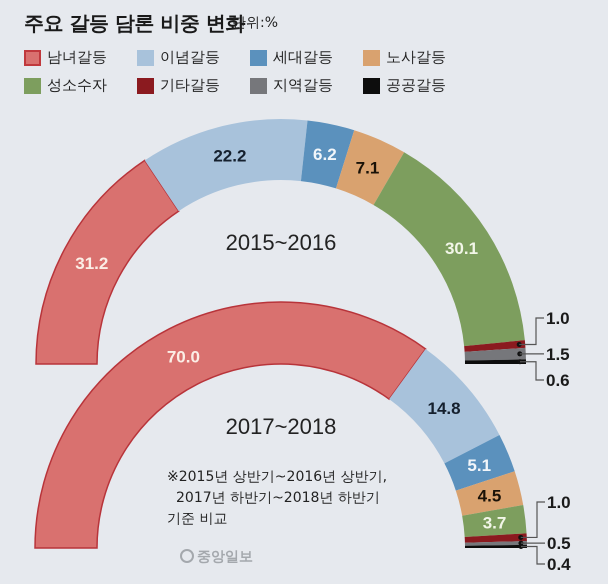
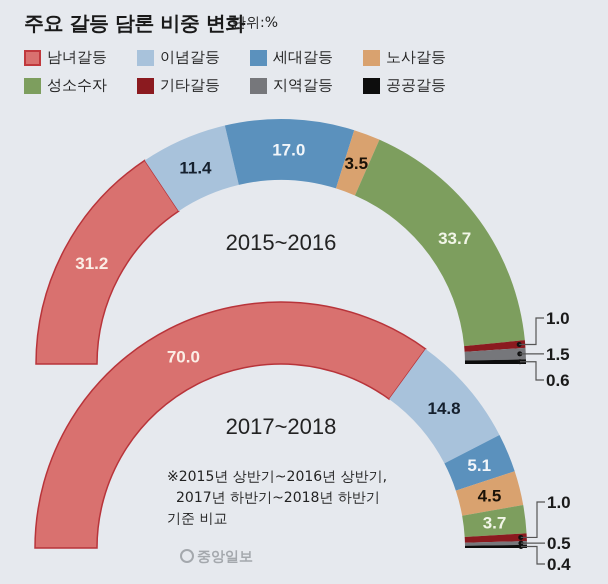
2015~2016/이념갈등: 22.2 -> 11.4
2015~2016/세대갈등: 6.2 -> 17.0
2015~2016/노사갈등: 7.1 -> 3.5
2015~2016/성소수자: 30.1 -> 33.7
